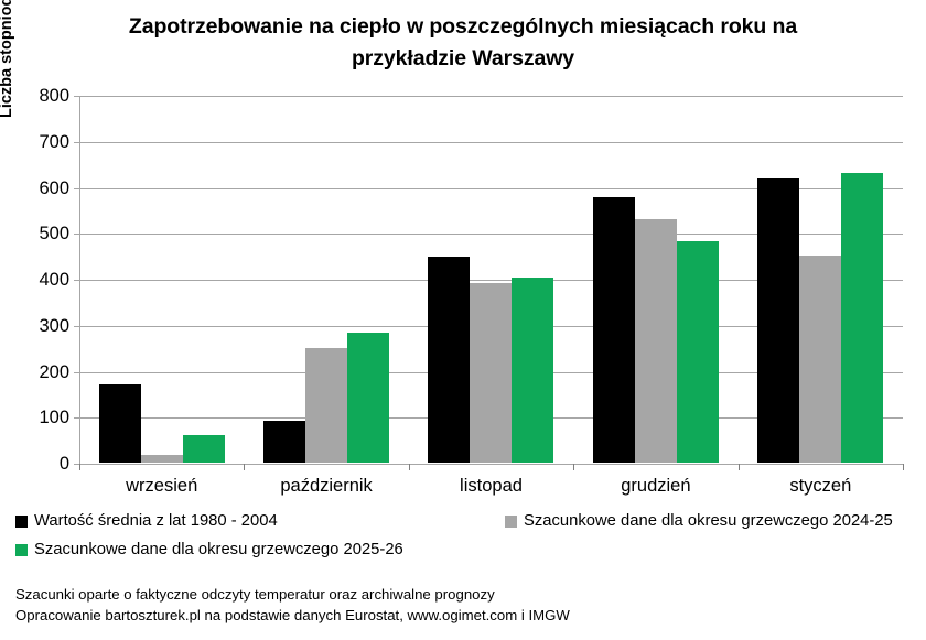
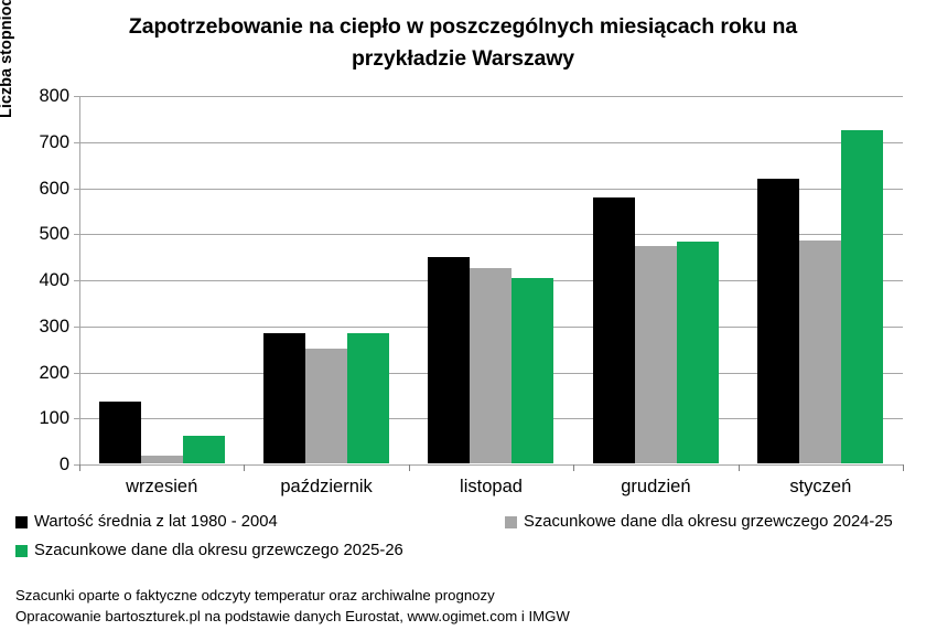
Wartość średnia z lat 1980 - 2004/wrzesień: 170 -> 130
Wartość średnia z lat 1980 - 2004/październik: 90 -> 280
Szacunkowe dane dla okresu grzewczego 2024-25/listopad: 390 -> 420
Szacunkowe dane dla okresu grzewczego 2024-25/grudzień: 530 -> 470
Szacunkowe dane dla okresu grzewczego 2024-25/styczeń: 450 -> 480
Szacunkowe dane dla okresu grzewczego 2025-26/styczeń: 630 -> 720
